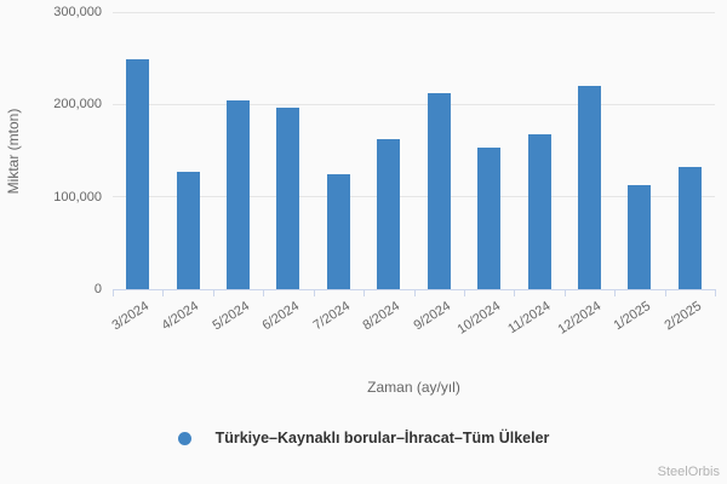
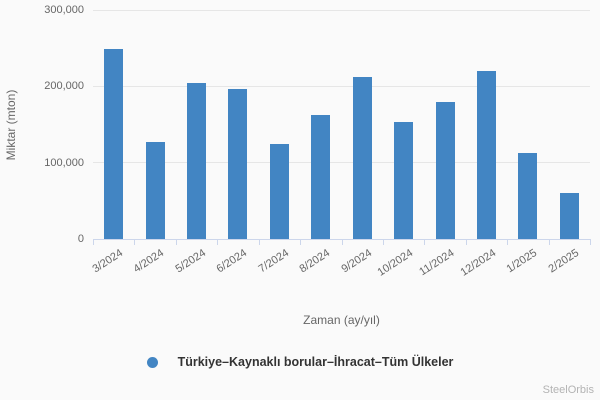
11/2024: 170000 -> 180000
2/2025: 130000 -> 60000
